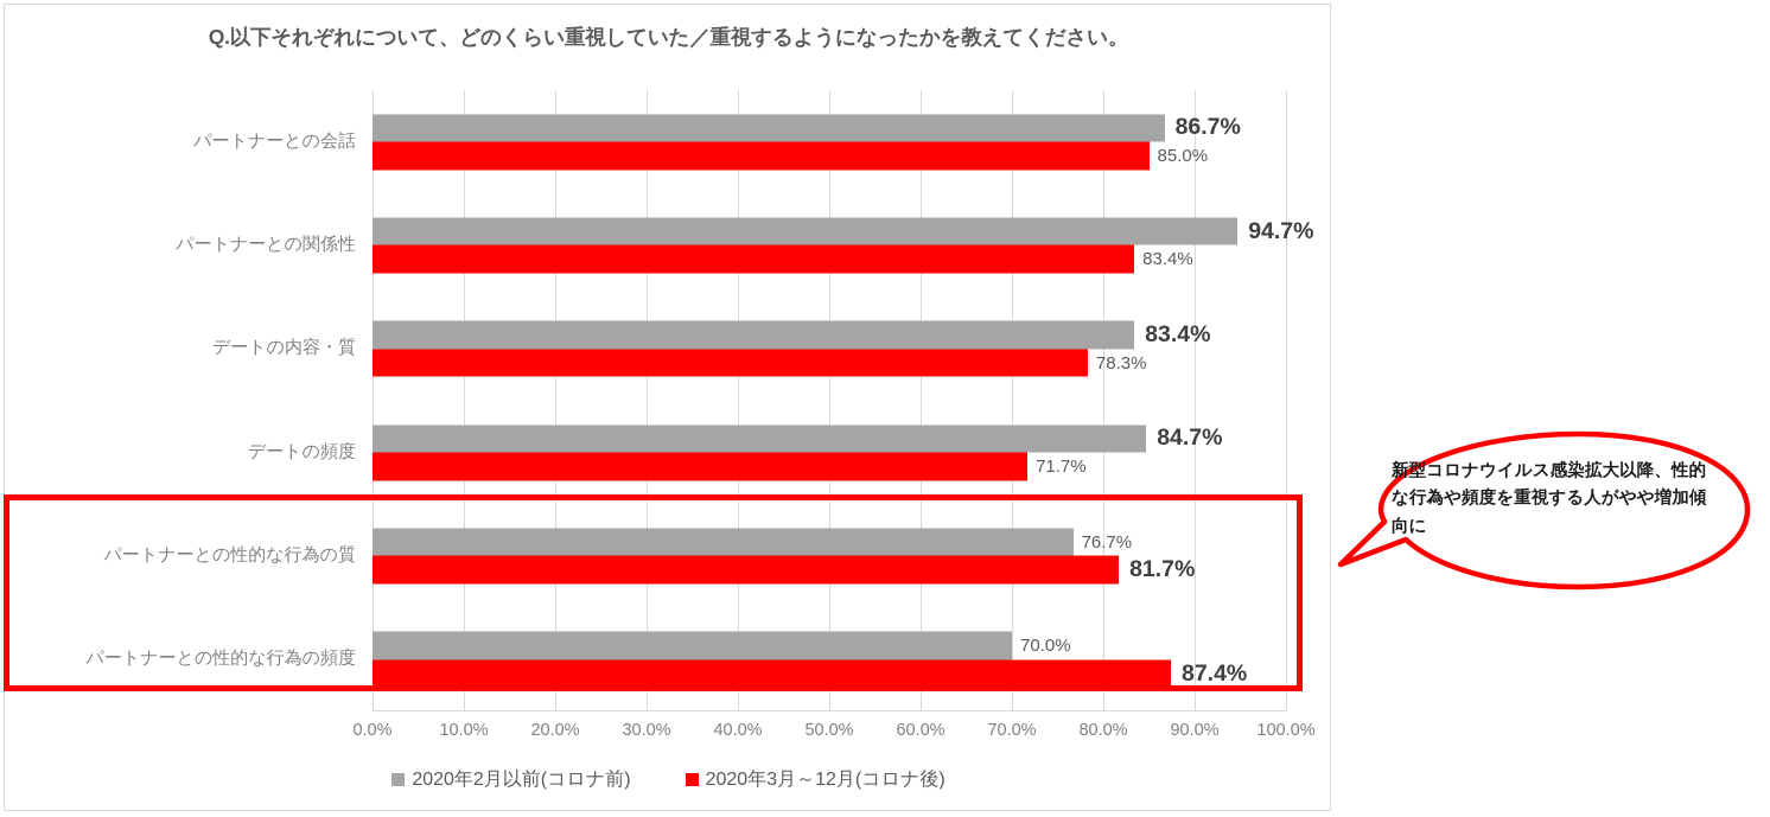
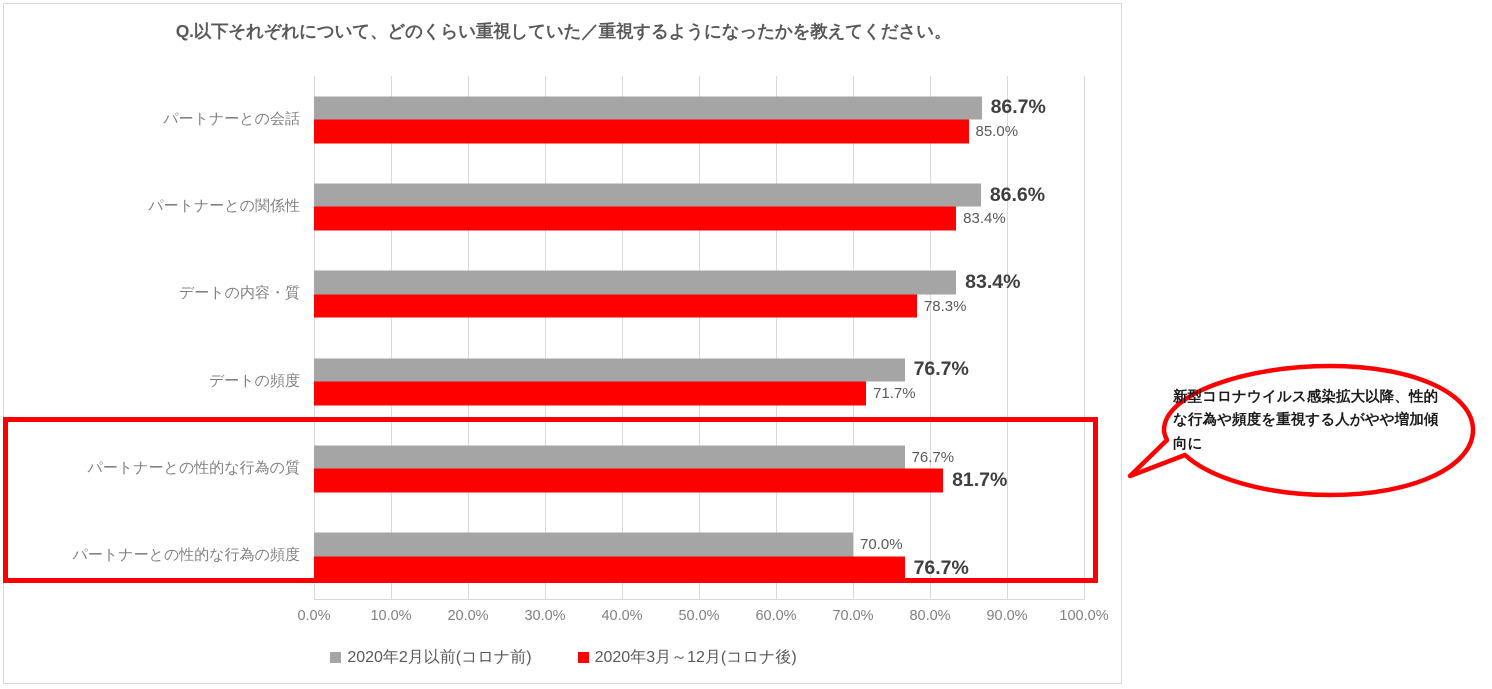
2020年2月以前(コロナ前)/パートナーとの関係性: 94.7% -> 86.6%
2020年2月以前(コロナ前)/デートの頻度: 84.7% -> 76.7%
2020年3月～12月(コロナ後)/パートナーとの性的な行為の頻度: 87.4% -> 76.7%
